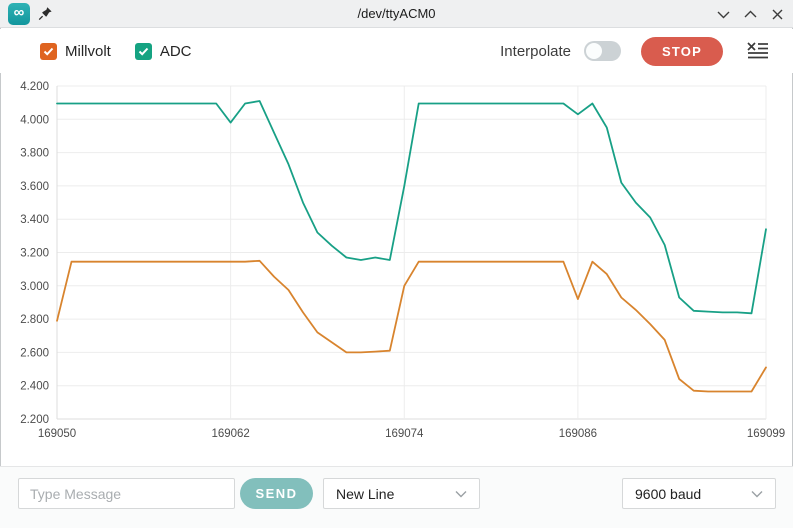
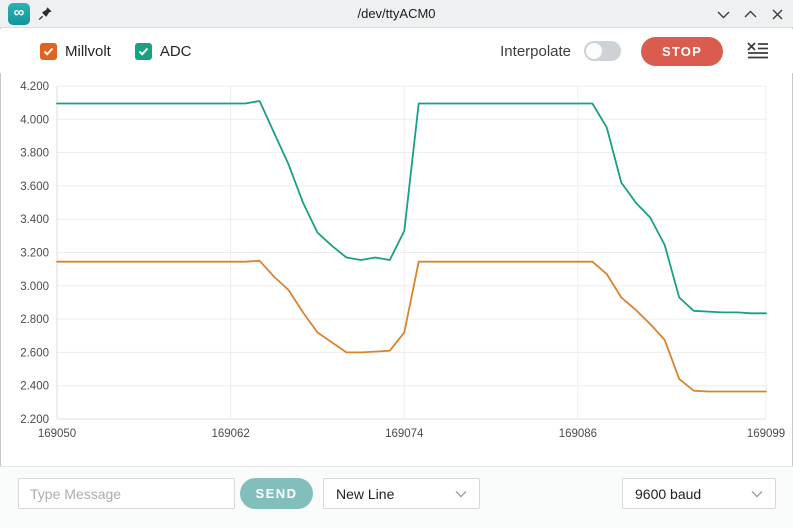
Millvolt/169050: 2.79 -> 3.15
ADC/169062: 3.98 -> 4.09
Millvolt/169074: 3.00 -> 2.72
ADC/169074: 3.60 -> 3.33
Millvolt/169086: 2.92 -> 3.15
ADC/169086: 4.03 -> 4.09
Millvolt/169099: 2.51 -> 2.37
ADC/169099: 3.34 -> 2.83
